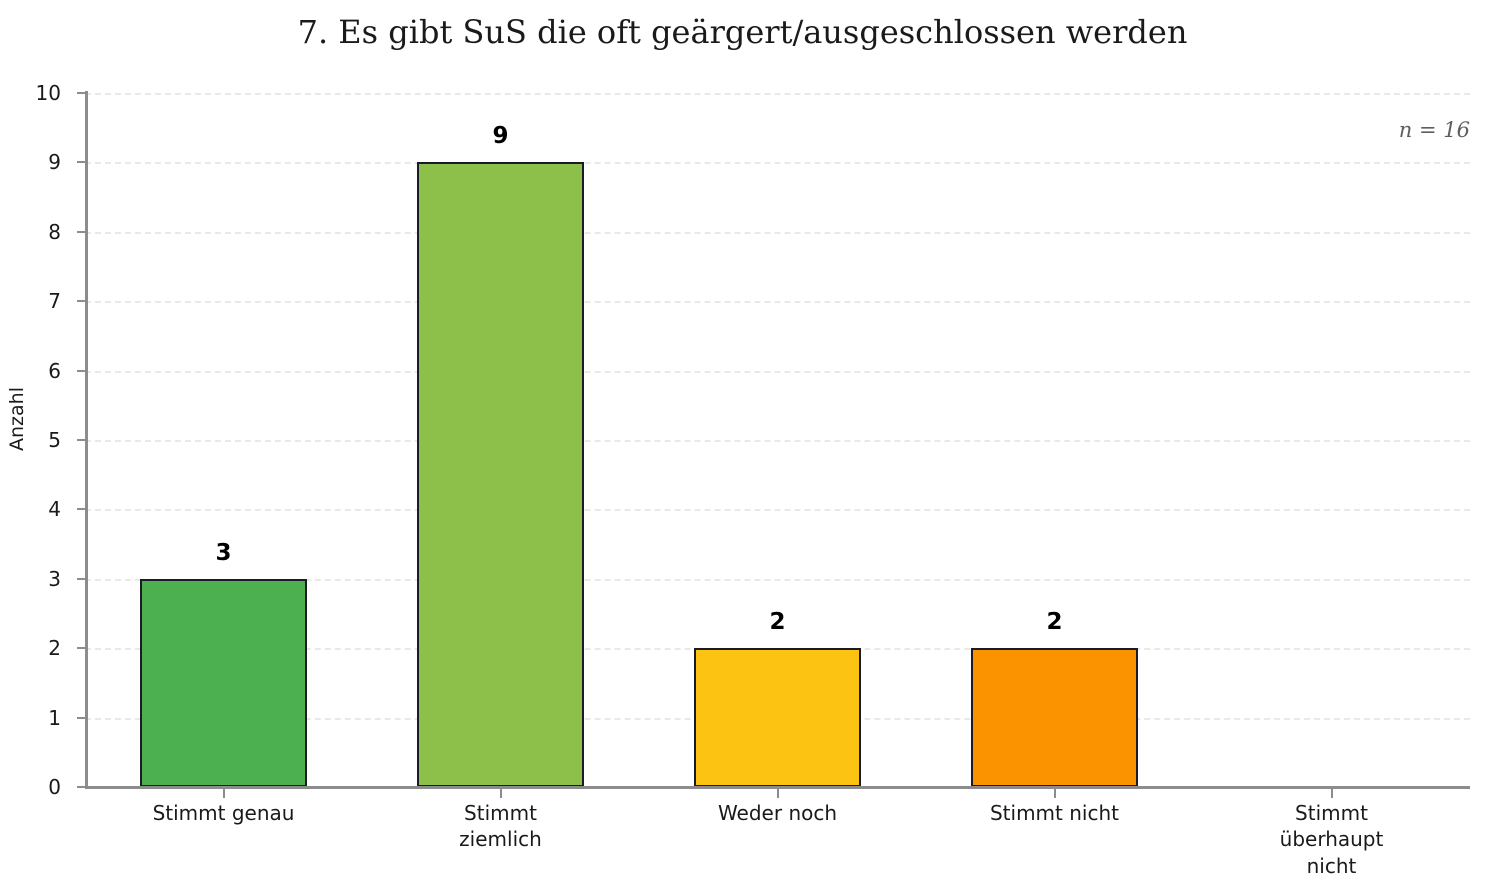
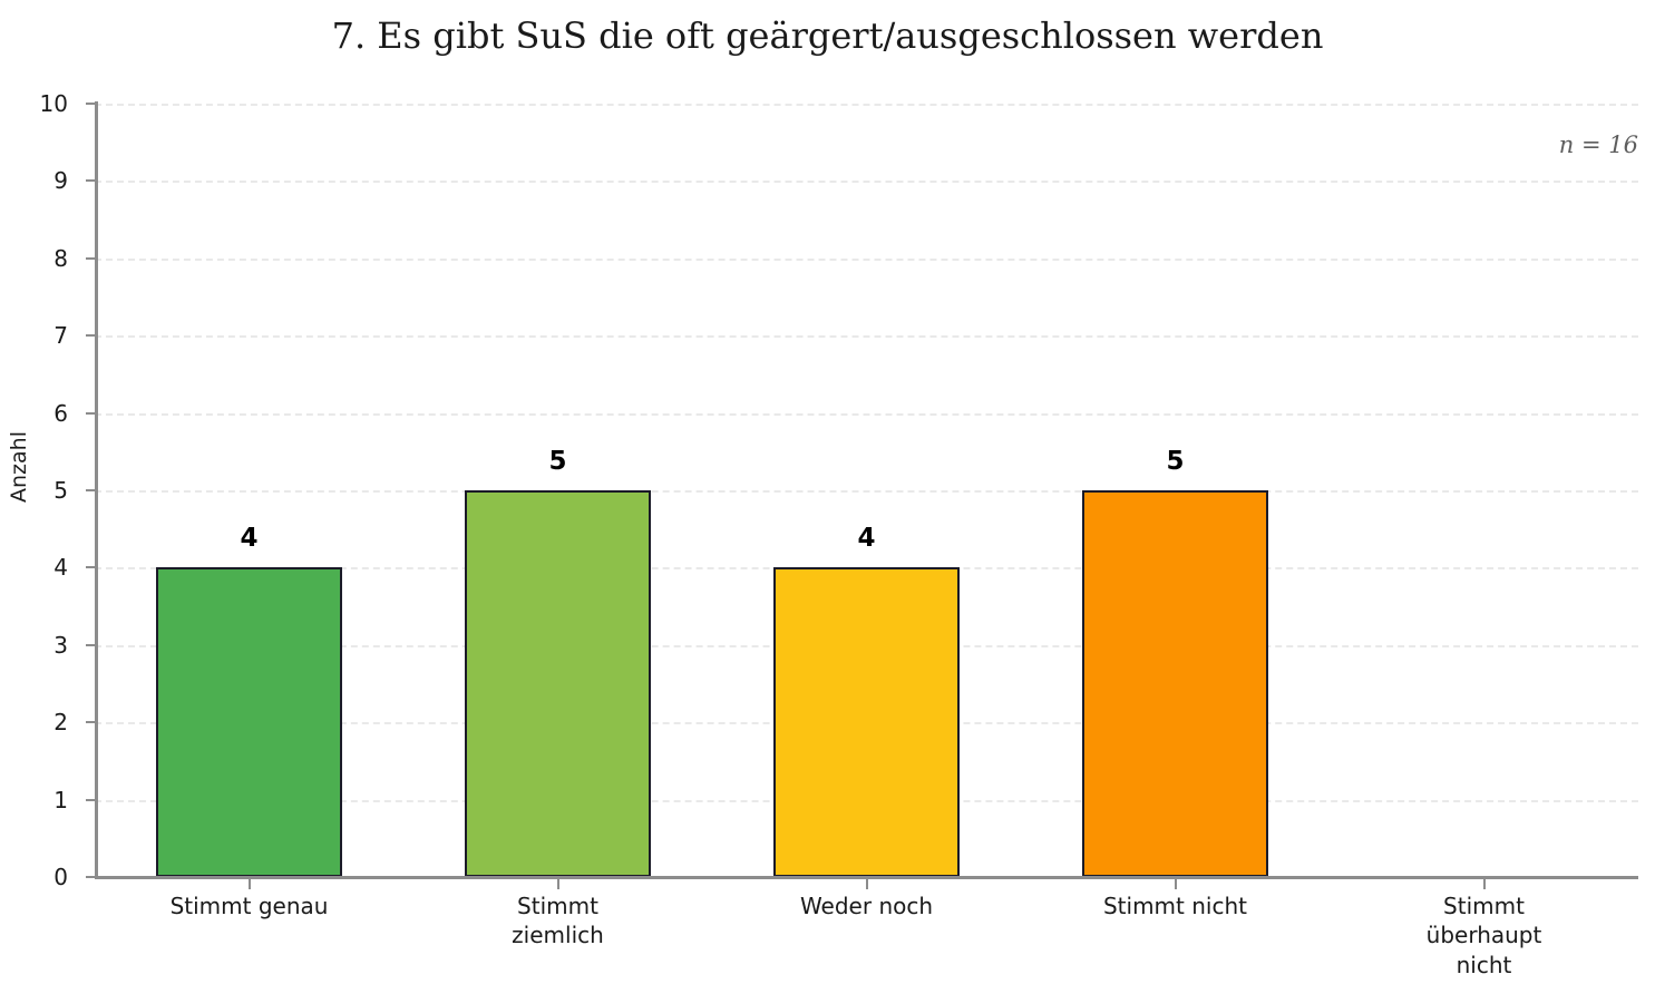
Stimmt genau: 3 -> 4
Stimmt ziemlich: 9 -> 5
Weder noch: 2 -> 4
Stimmt nicht: 2 -> 5
